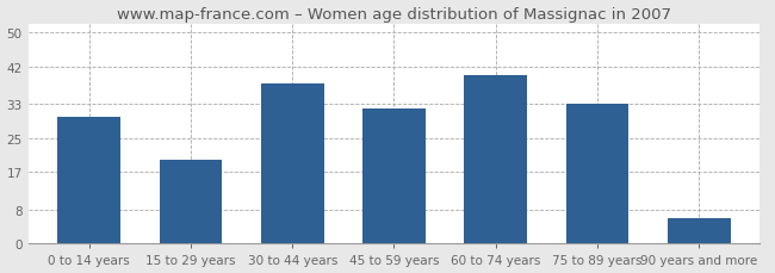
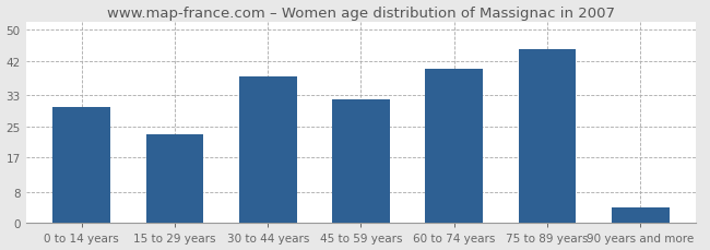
15 to 29 years: 20 -> 23
75 to 89 years: 33 -> 45
90 years and more: 6 -> 4
